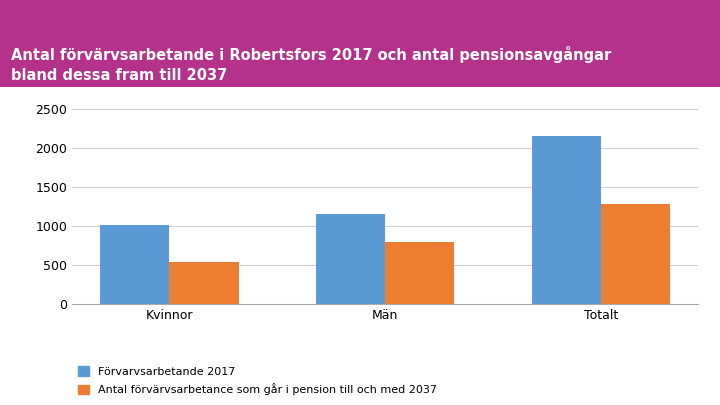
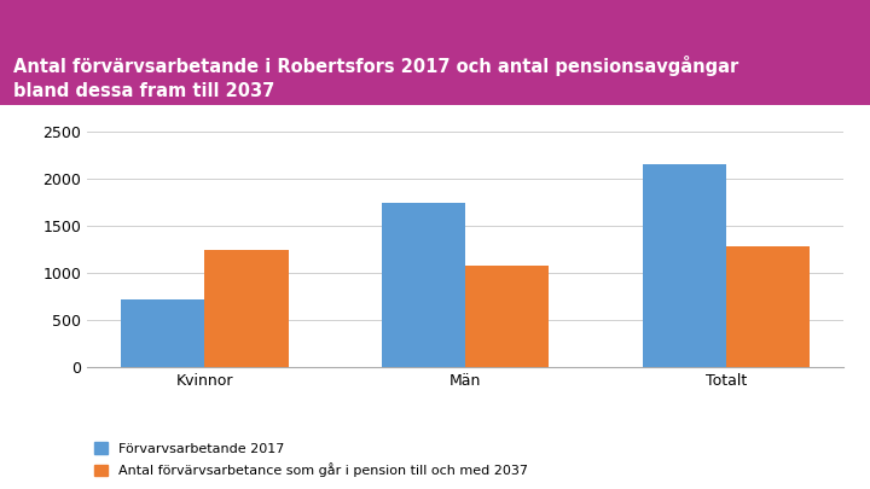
Förvarvsarbetande 2017/Kvinnor: 1010 -> 720
Antal förvärvsarbetance som går i pension till och med 2037/Kvinnor: 530 -> 1240
Förvarvsarbetande 2017/Män: 1150 -> 1740
Antal förvärvsarbetance som går i pension till och med 2037/Män: 790 -> 1080
